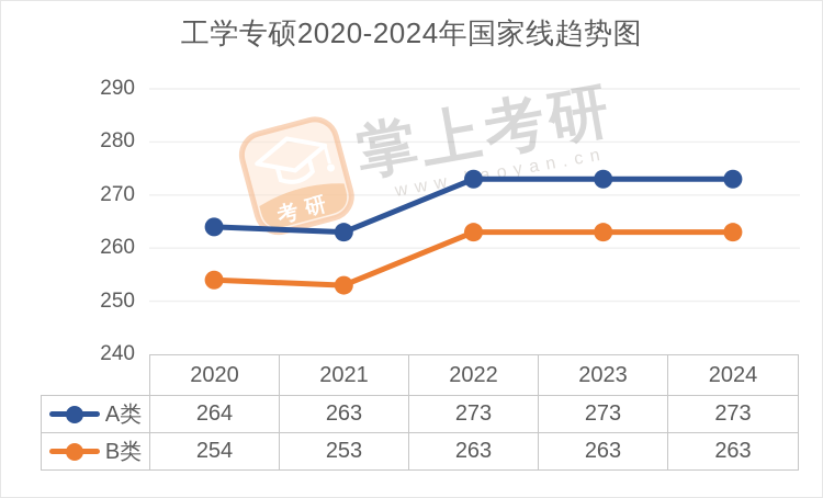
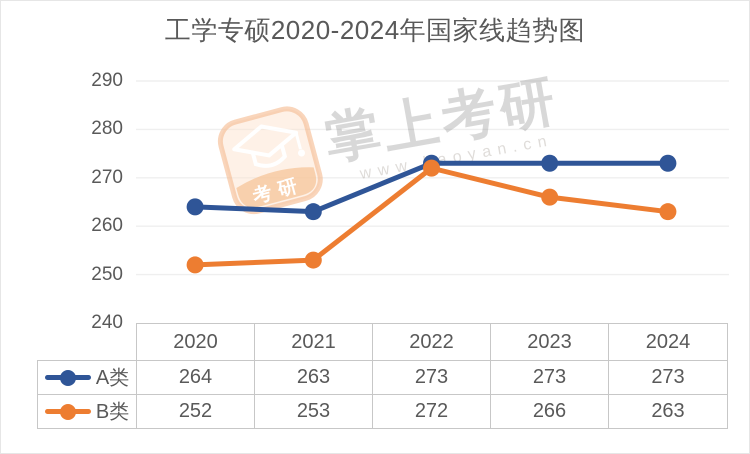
B类/2020: 254 -> 252
B类/2022: 263 -> 272
B类/2023: 263 -> 266
